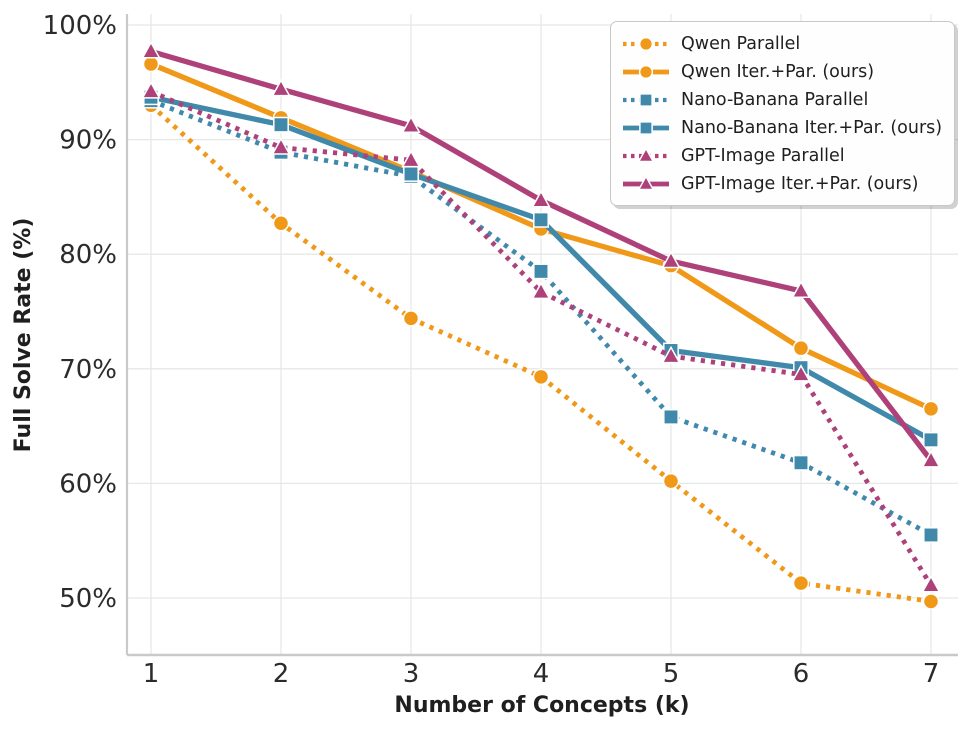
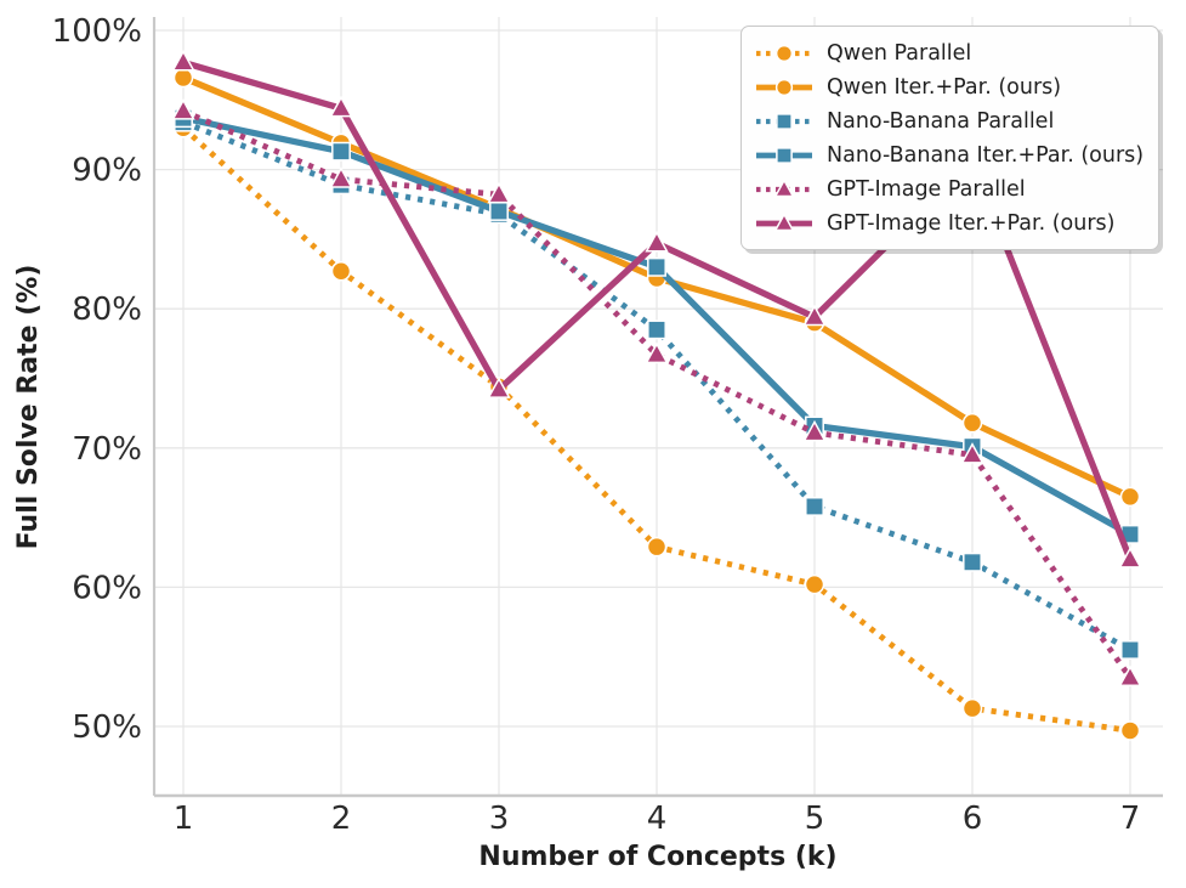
GPT-Image Iter.+Par. (ours)/3: 91.2% -> 74.2%
Qwen Parallel/4: 69.3% -> 62.9%
GPT-Image Iter.+Par. (ours)/6: 76.8% -> 90.6%
GPT-Image Parallel/7: 51.1% -> 53.5%
